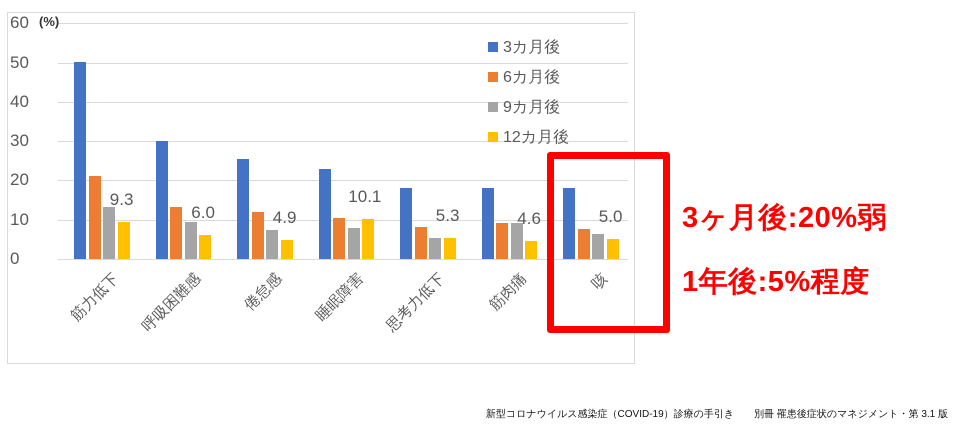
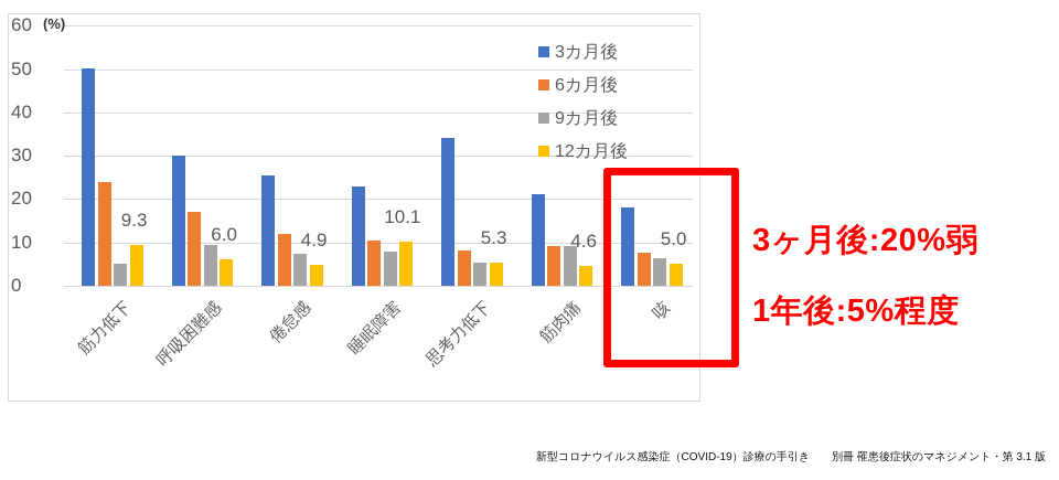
6カ月後/筋力低下: 21 -> 24
9カ月後/筋力低下: 13 -> 5
6カ月後/呼吸困難感: 13 -> 17
3カ月後/思考力低下: 18 -> 34
3カ月後/筋肉痛: 18 -> 21
